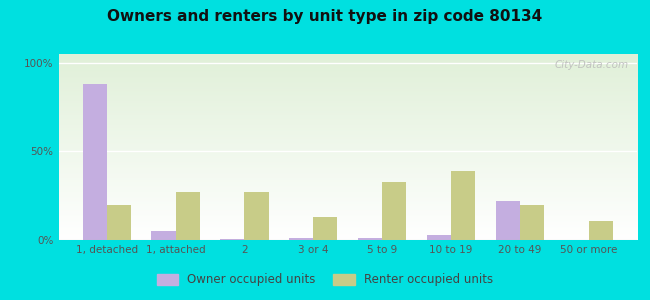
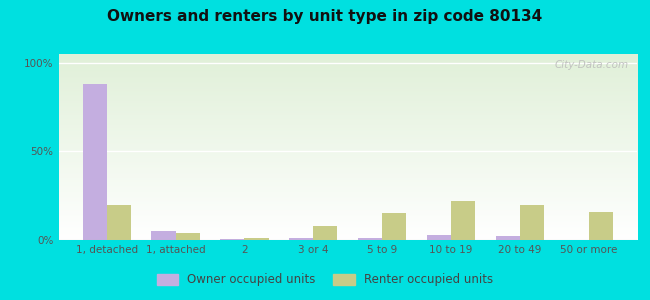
Renter occupied units/1, attached: 27% -> 4%
Renter occupied units/2: 27% -> 1%
Renter occupied units/3 or 4: 13% -> 8%
Renter occupied units/5 to 9: 33% -> 15%
Renter occupied units/10 to 19: 39% -> 22%
Owner occupied units/20 to 49: 22% -> 2%
Renter occupied units/50 or more: 11% -> 16%
